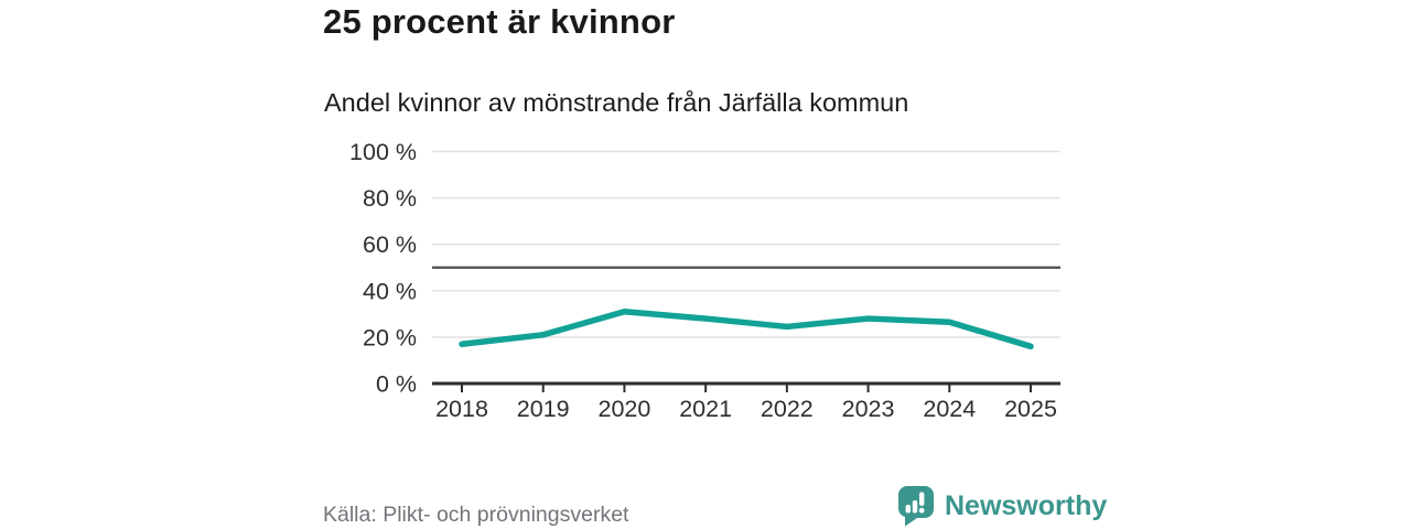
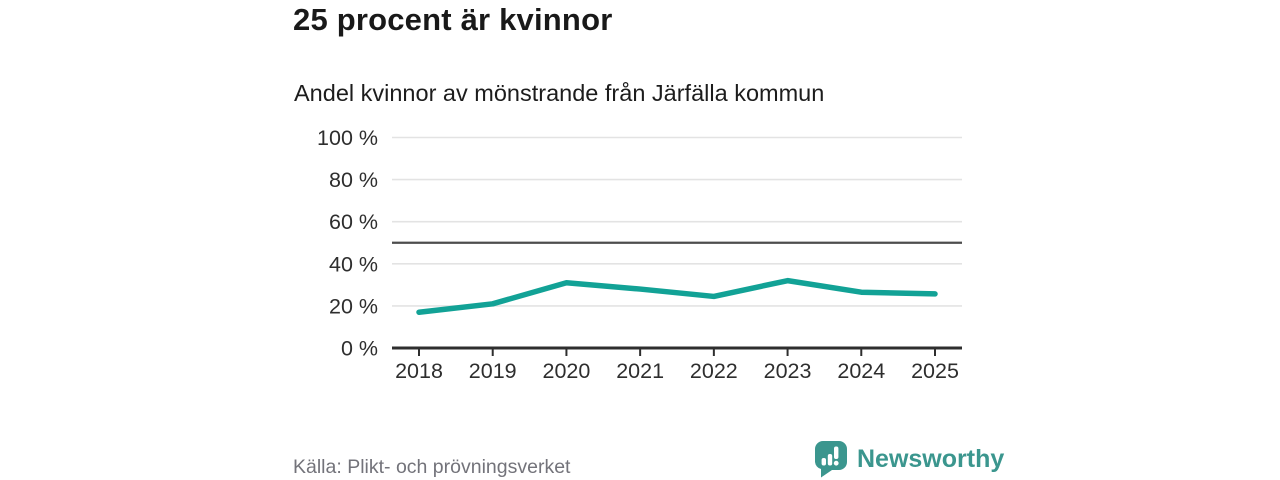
2023: 28% -> 32%
2025: 16% -> 26%
